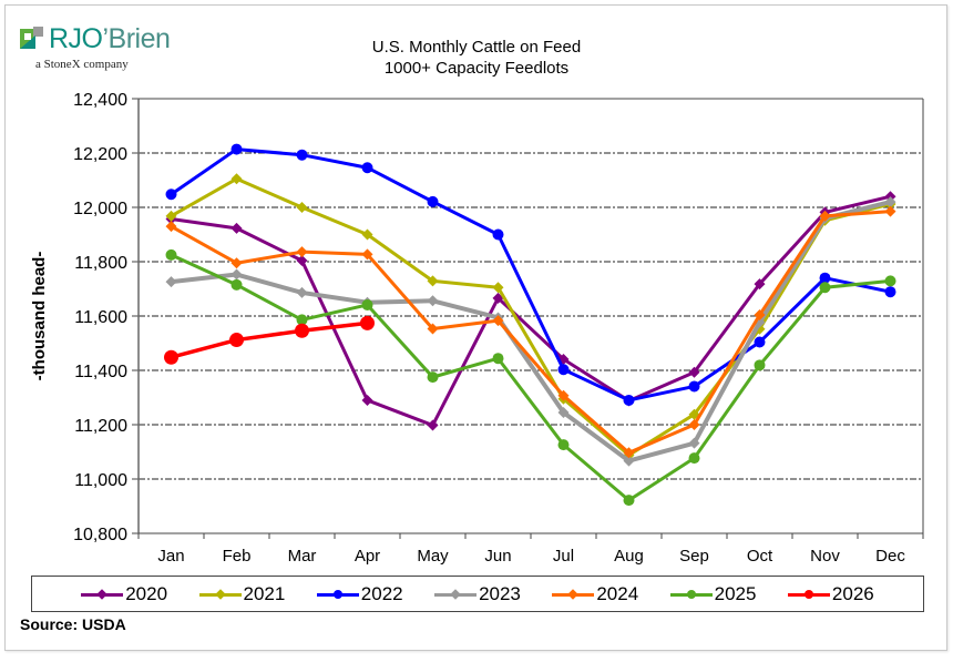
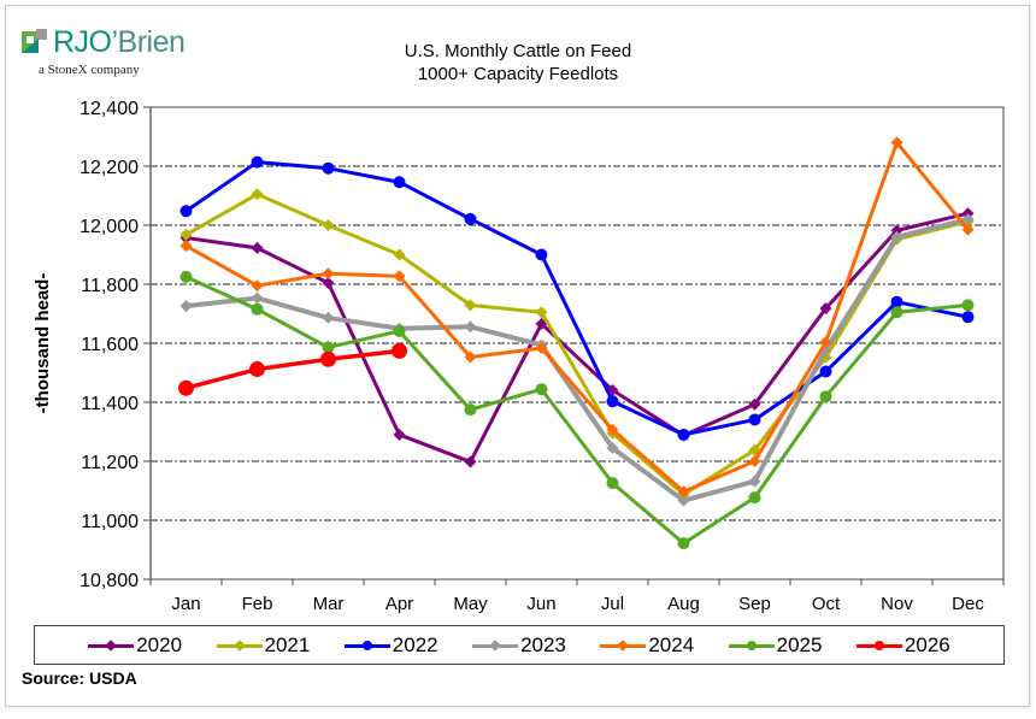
2024/Nov: 11970 -> 12280
